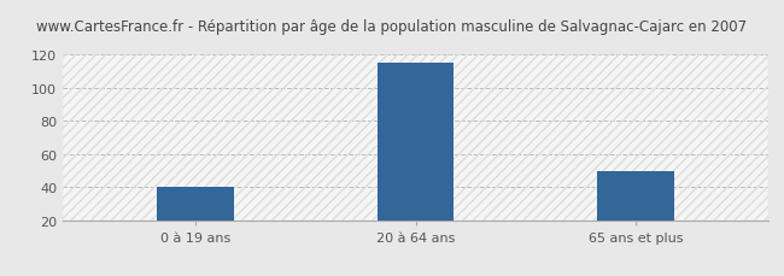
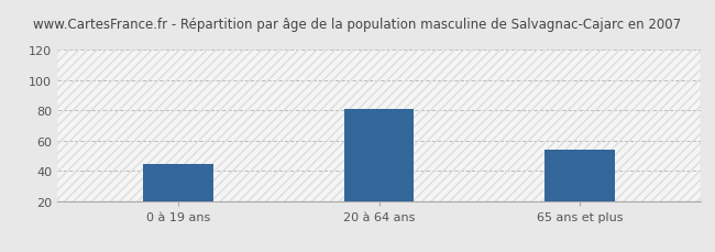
0 à 19 ans: 40 -> 45
20 à 64 ans: 115 -> 81
65 ans et plus: 50 -> 54
